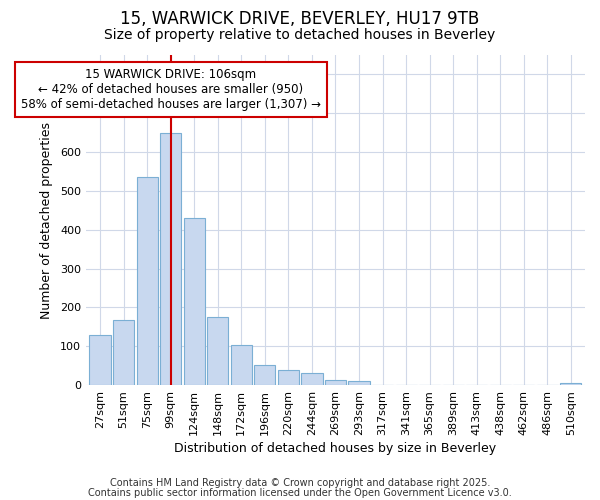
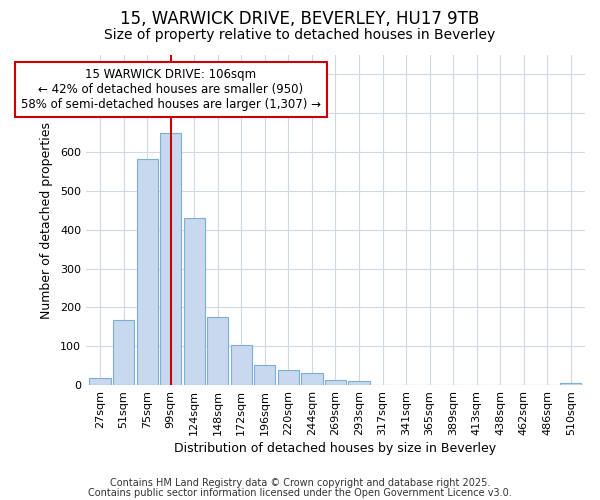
27sqm: 130 -> 18
75sqm: 535 -> 583
